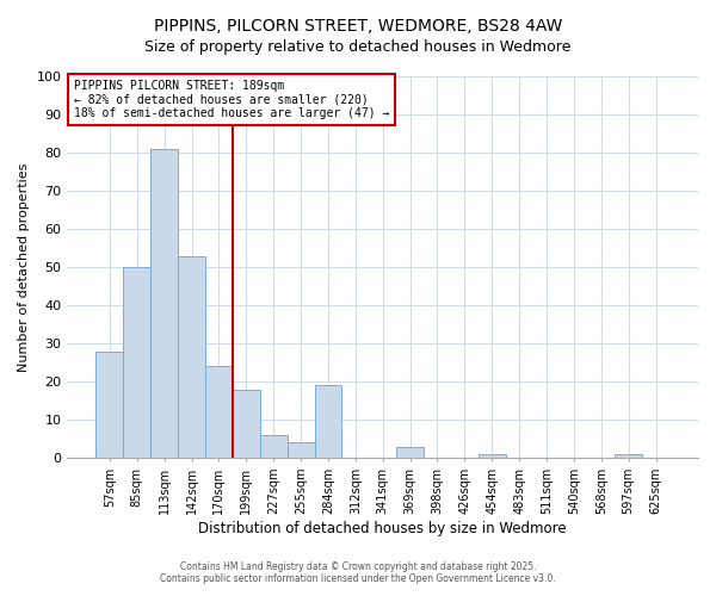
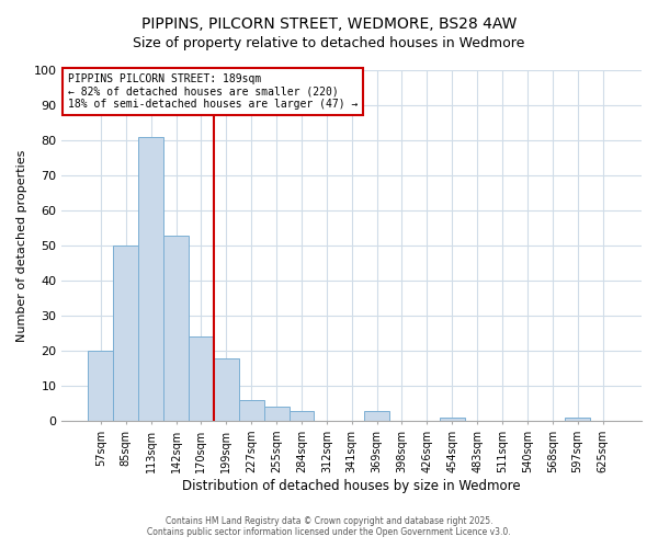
57sqm: 28 -> 20
284sqm: 19 -> 3
